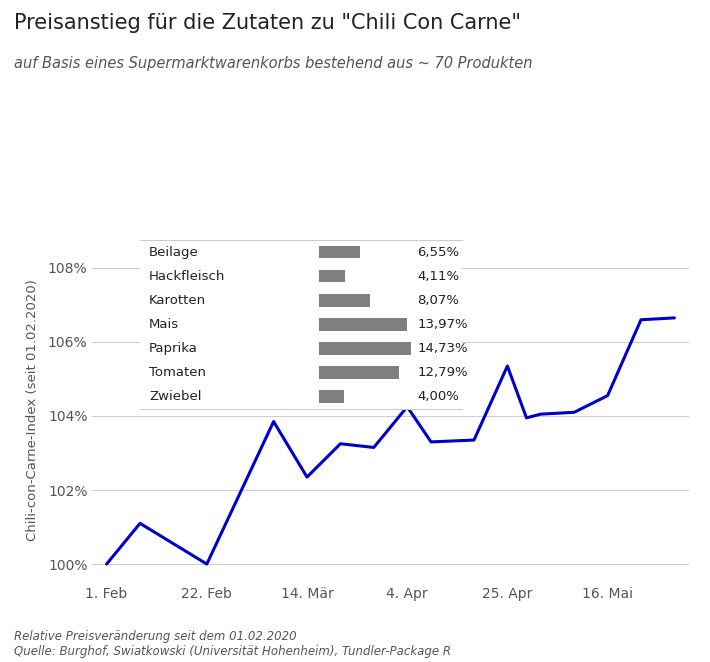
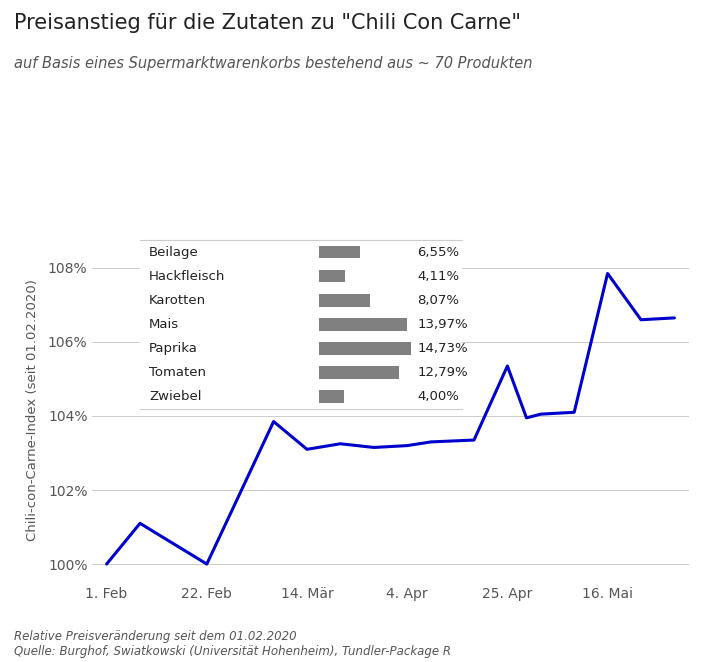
14. Mär: 102.35% -> 103.10%
4. Apr: 104.25% -> 103.20%
16. Mai: 104.55% -> 107.85%
